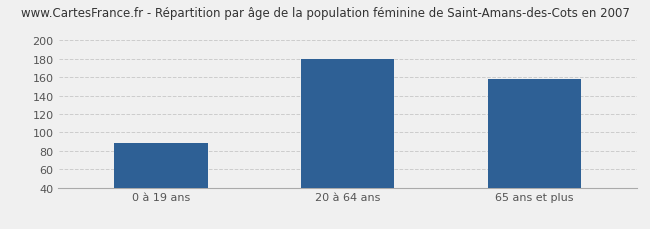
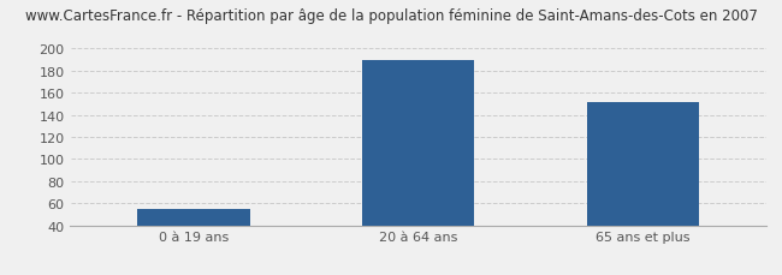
0 à 19 ans: 88 -> 55
20 à 64 ans: 180 -> 190
65 ans et plus: 158 -> 152
